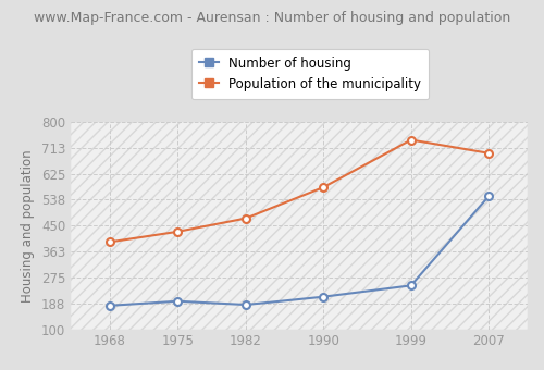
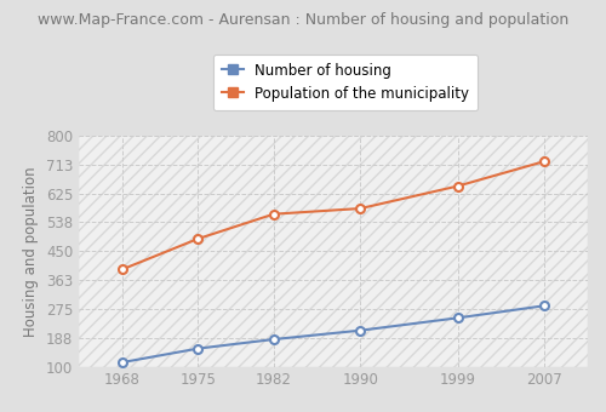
Number of housing/1968: 180 -> 113
Number of housing/1975: 195 -> 155
Population of the municipality/1975: 430 -> 488
Population of the municipality/1982: 475 -> 563
Population of the municipality/1999: 740 -> 648
Number of housing/2007: 550 -> 285
Population of the municipality/2007: 695 -> 723
